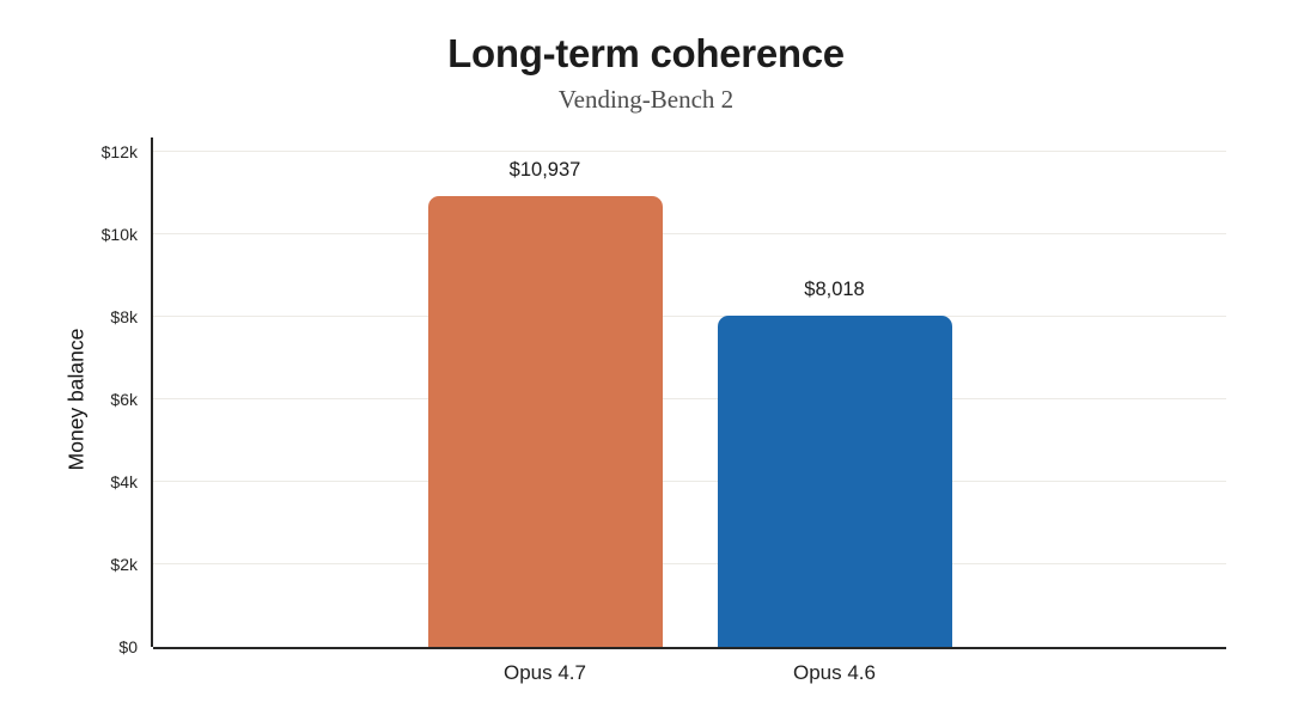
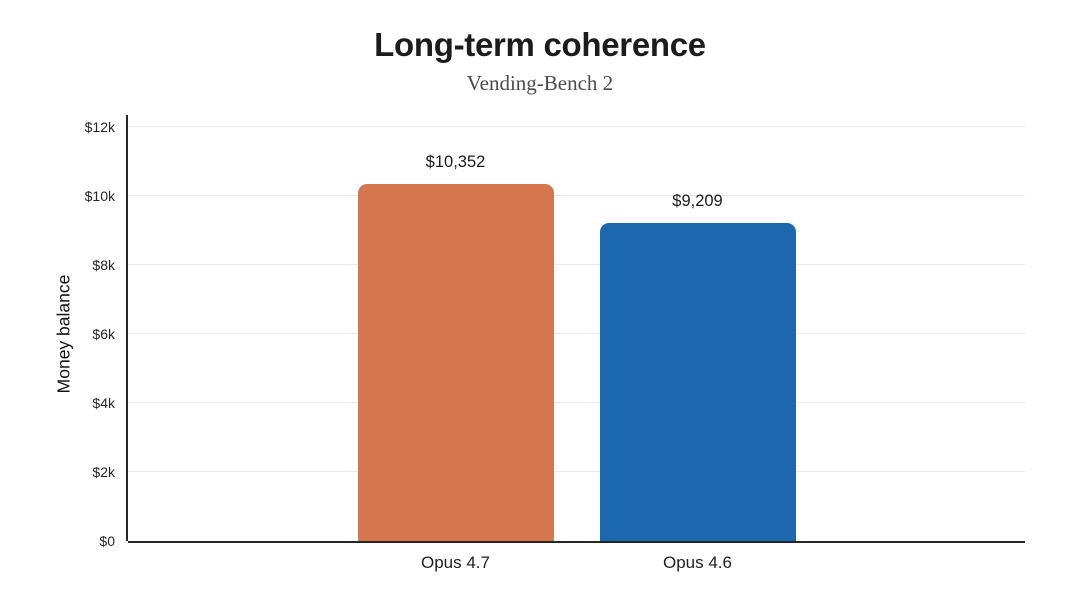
Opus 4.7: $10,937 -> $10,352
Opus 4.6: $8,018 -> $9,209
